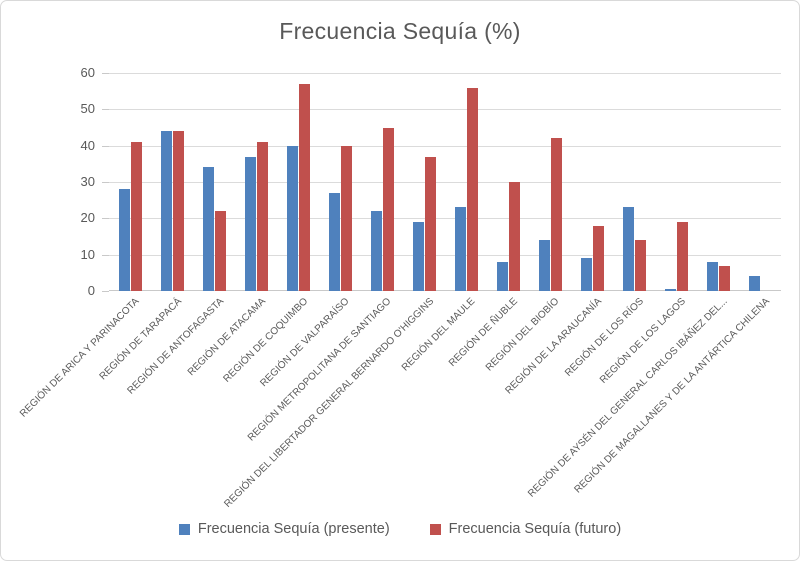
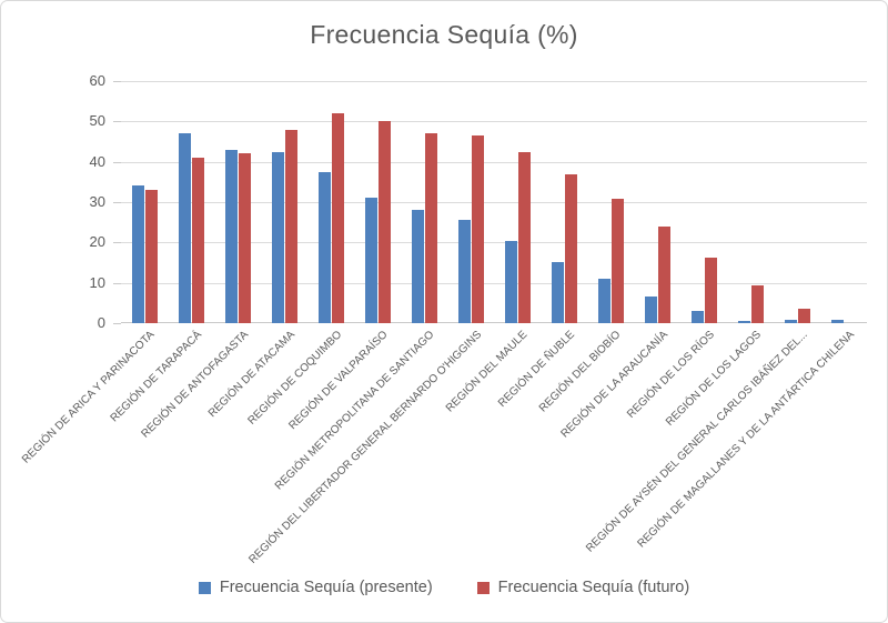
Frecuencia Sequía (presente)/REGIÓN DE ARICA Y PARINACOTA: 28 -> 34
Frecuencia Sequía (futuro)/REGIÓN DE ARICA Y PARINACOTA: 41 -> 33
Frecuencia Sequía (presente)/REGIÓN DE TARAPACÁ: 44 -> 47
Frecuencia Sequía (futuro)/REGIÓN DE TARAPACÁ: 44 -> 41
Frecuencia Sequía (presente)/REGIÓN DE ANTOFAGASTA: 34 -> 43
Frecuencia Sequía (futuro)/REGIÓN DE ANTOFAGASTA: 22 -> 42
Frecuencia Sequía (presente)/REGIÓN DE ATACAMA: 37 -> 42
Frecuencia Sequía (futuro)/REGIÓN DE ATACAMA: 41 -> 48
Frecuencia Sequía (presente)/REGIÓN DE COQUIMBO: 40 -> 38
Frecuencia Sequía (futuro)/REGIÓN DE COQUIMBO: 57 -> 52
Frecuencia Sequía (presente)/REGIÓN DE VALPARAÍSO: 27 -> 31
Frecuencia Sequía (futuro)/REGIÓN DE VALPARAÍSO: 40 -> 50
Frecuencia Sequía (presente)/REGIÓN METROPOLITANA DE SANTIAGO: 22 -> 28
Frecuencia Sequía (futuro)/REGIÓN METROPOLITANA DE SANTIAGO: 45 -> 47
Frecuencia Sequía (presente)/REGIÓN DEL LIBERTADOR GENERAL BERNARDO O'HIGGINS: 19 -> 26
Frecuencia Sequía (futuro)/REGIÓN DEL LIBERTADOR GENERAL BERNARDO O'HIGGINS: 37 -> 46
Frecuencia Sequía (presente)/REGIÓN DEL MAULE: 23 -> 20
Frecuencia Sequía (futuro)/REGIÓN DEL MAULE: 56 -> 42
Frecuencia Sequía (presente)/REGIÓN DE ÑUBLE: 8 -> 15
Frecuencia Sequía (futuro)/REGIÓN DE ÑUBLE: 30 -> 37
Frecuencia Sequía (presente)/REGIÓN DEL BIOBÍO: 14 -> 11
Frecuencia Sequía (futuro)/REGIÓN DEL BIOBÍO: 42 -> 31
Frecuencia Sequía (presente)/REGIÓN DE LA ARAUCANÍA: 9 -> 6
Frecuencia Sequía (futuro)/REGIÓN DE LA ARAUCANÍA: 18 -> 24
Frecuencia Sequía (presente)/REGIÓN DE LOS RÍOS: 23 -> 3
Frecuencia Sequía (futuro)/REGIÓN DE LOS RÍOS: 14 -> 16
Frecuencia Sequía (futuro)/REGIÓN DE LOS LAGOS: 19 -> 9
Frecuencia Sequía (presente)/REGIÓN DE AYSÉN DEL GENERAL CARLOS IBÁÑEZ DEL...: 8 -> 1
Frecuencia Sequía (futuro)/REGIÓN DE AYSÉN DEL GENERAL CARLOS IBÁÑEZ DEL...: 7 -> 4
Frecuencia Sequía (presente)/REGIÓN DE MAGALLANES Y DE LA ANTÁRTICA CHILENA: 4 -> 1
